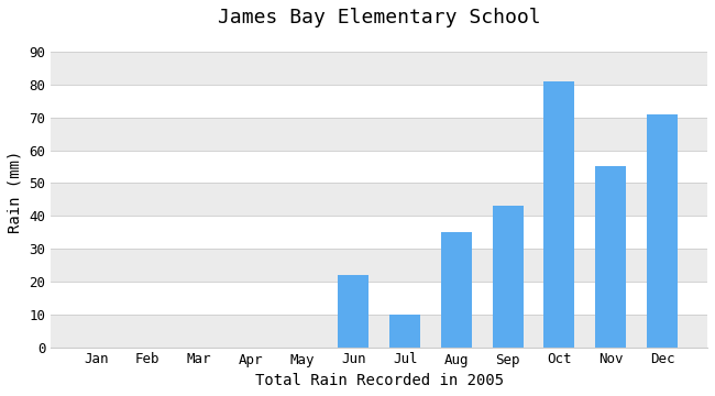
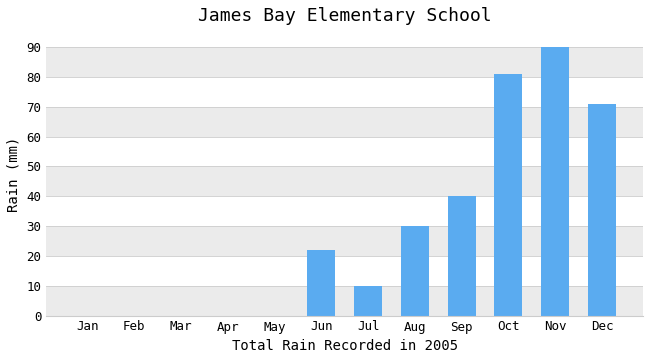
Aug: 35 -> 30
Sep: 43 -> 40
Nov: 55 -> 90
